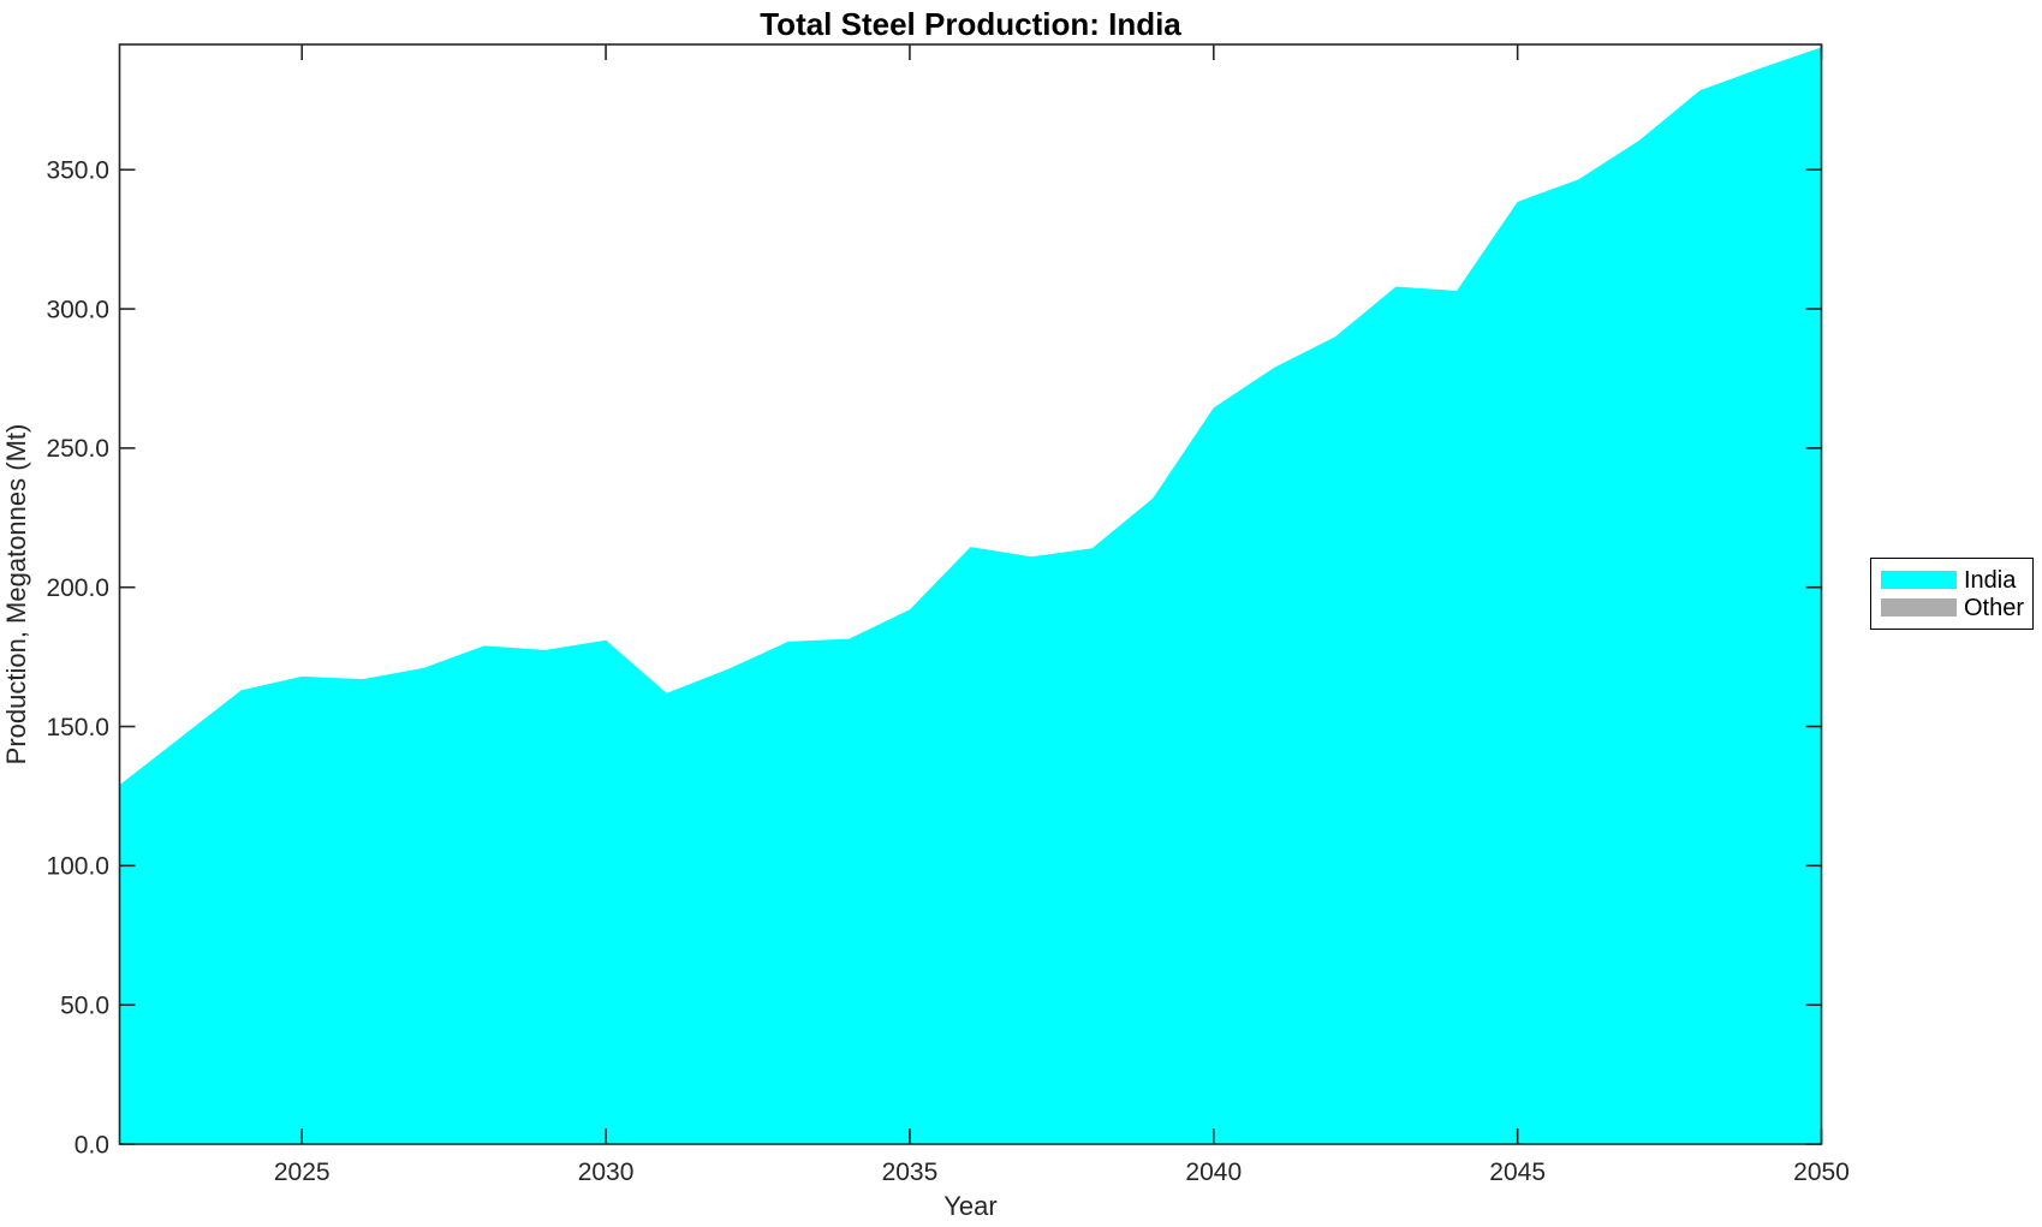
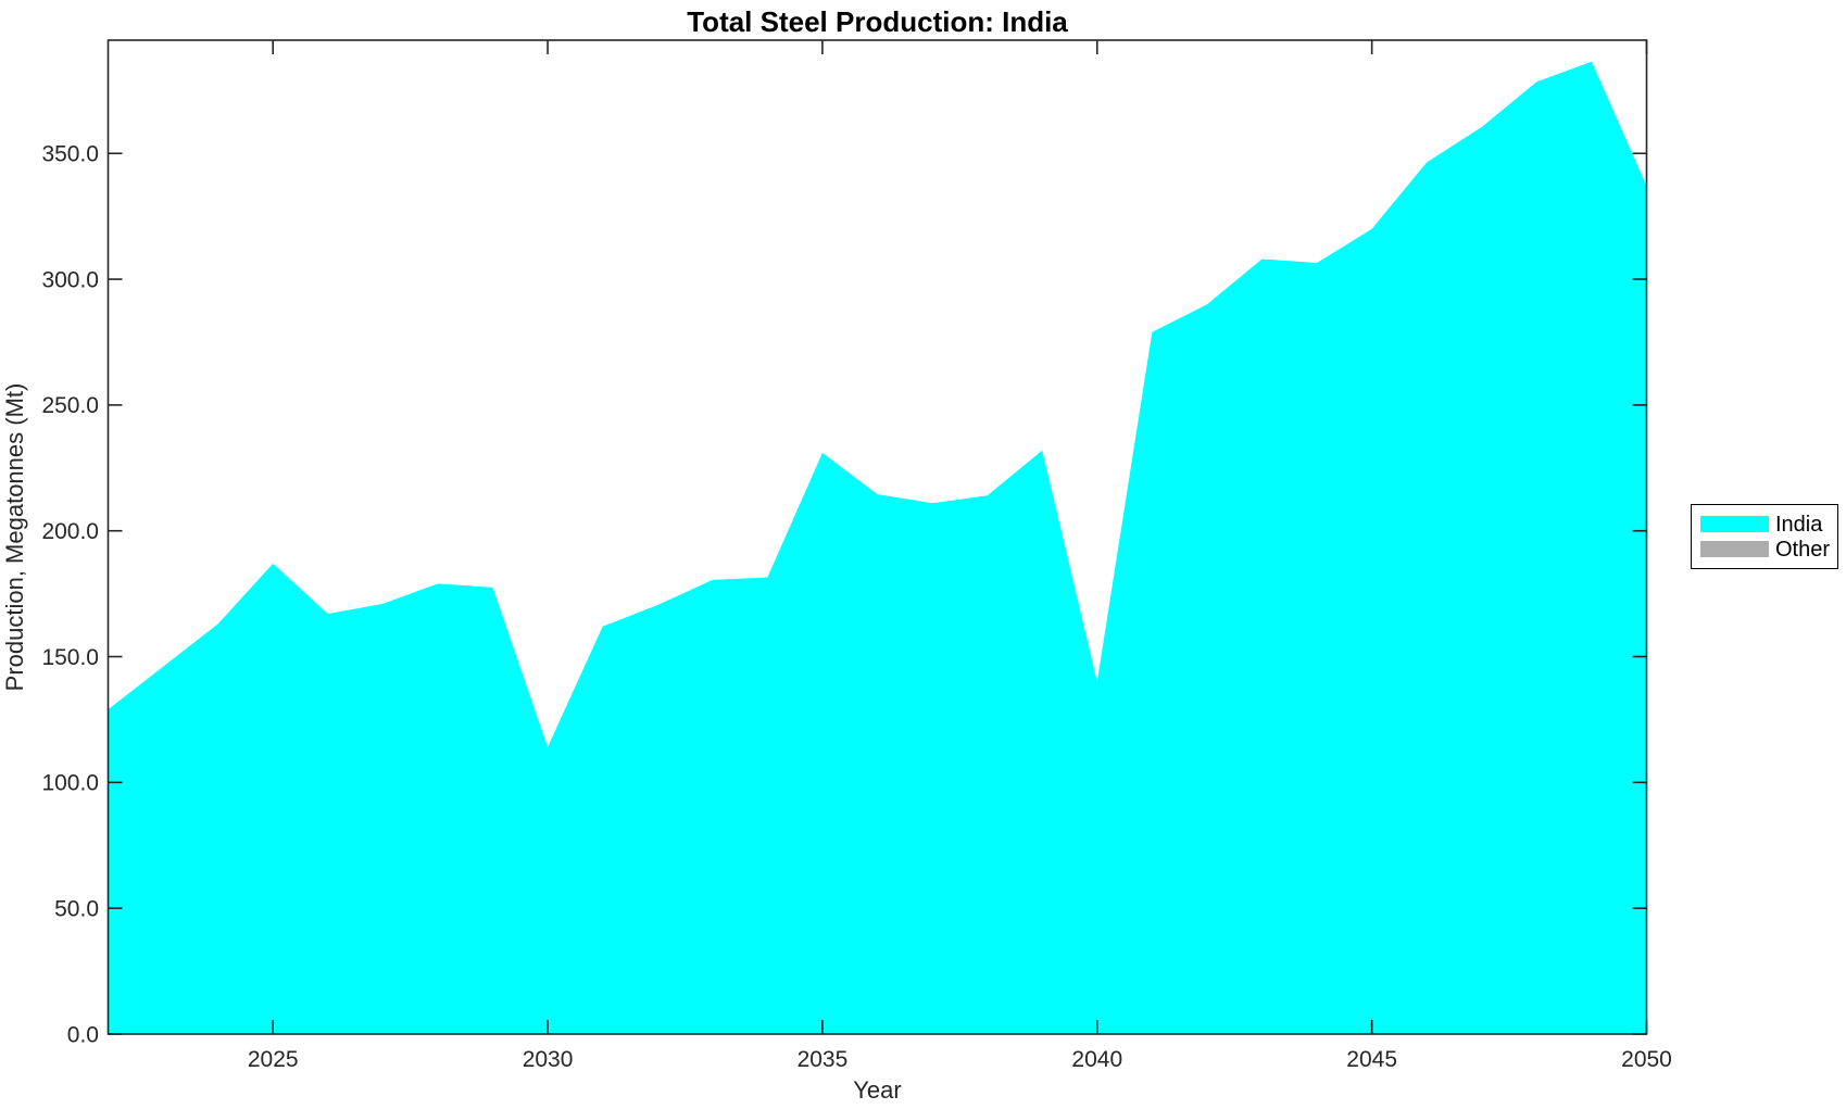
2025: 168 -> 187
2030: 181 -> 114
2035: 192 -> 231
2040: 264 -> 140
2045: 338 -> 320
2050: 394 -> 337
